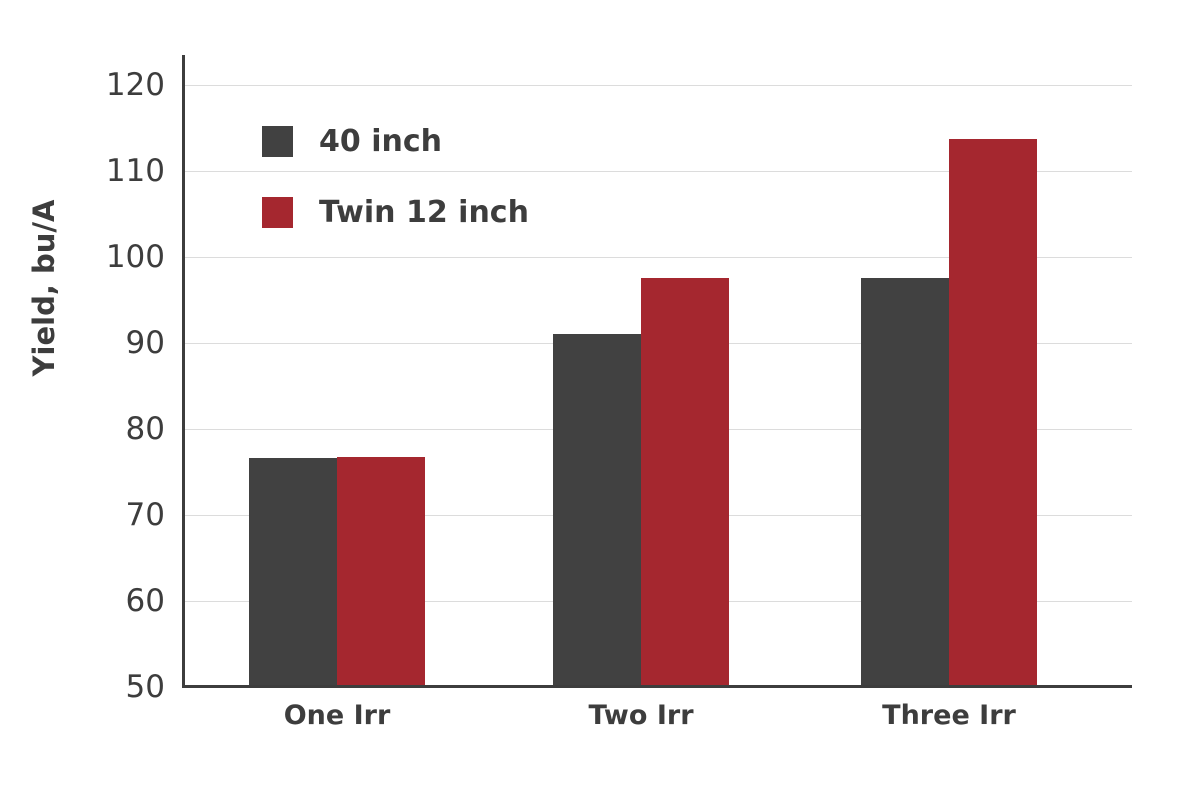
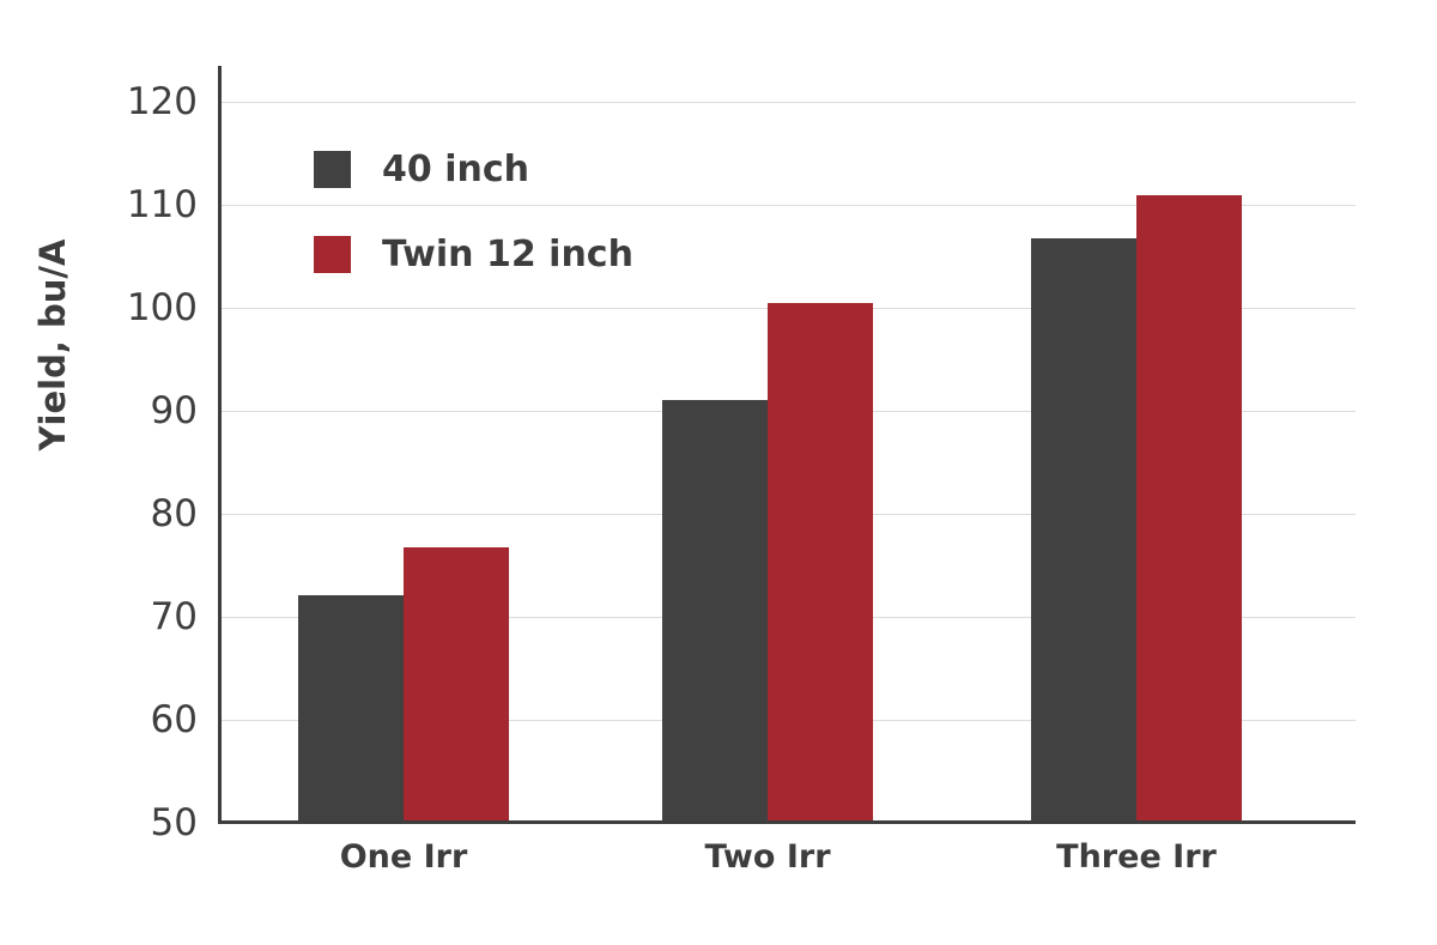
40 inch/One Irr: 75 -> 71
Twin 12 inch/Two Irr: 95 -> 98
40 inch/Three Irr: 95 -> 104
Twin 12 inch/Three Irr: 111 -> 108
